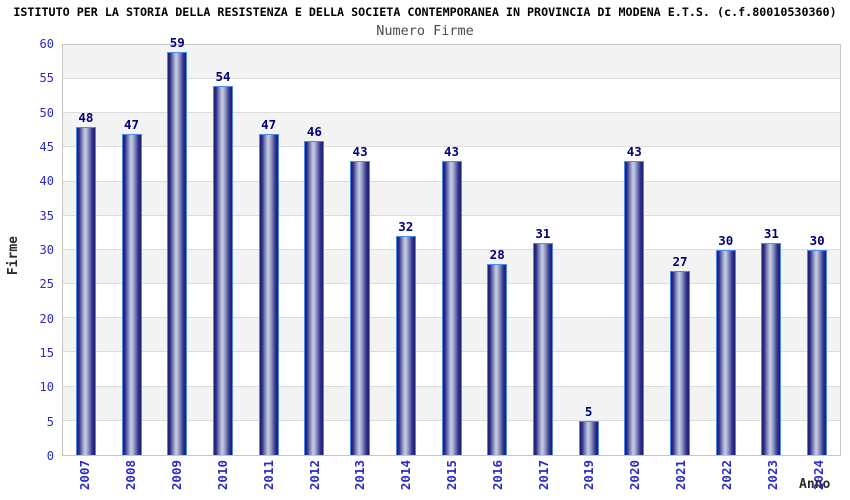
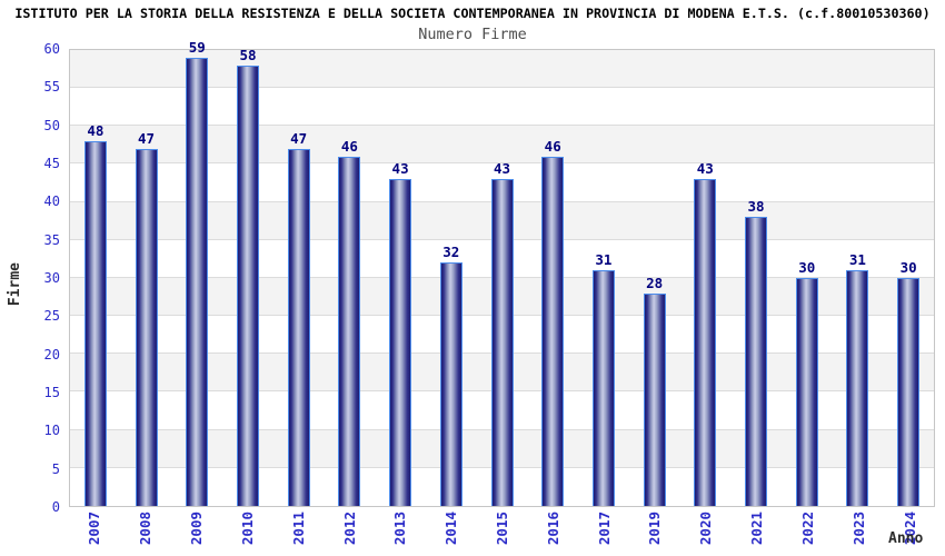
2010: 54 -> 58
2016: 28 -> 46
2019: 5 -> 28
2021: 27 -> 38
